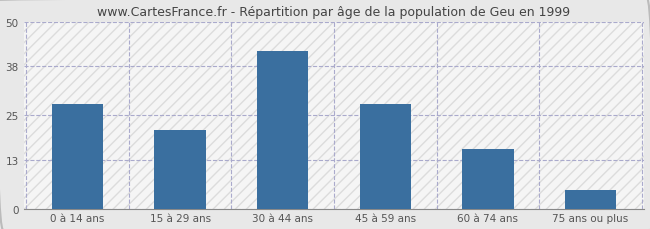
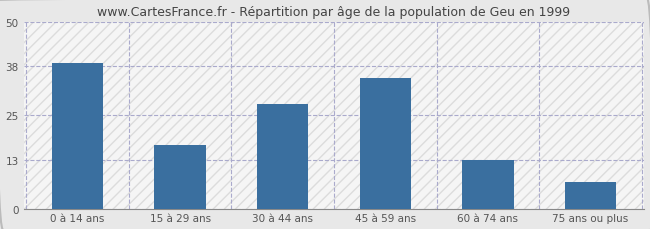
0 à 14 ans: 28 -> 39
15 à 29 ans: 21 -> 17
30 à 44 ans: 42 -> 28
45 à 59 ans: 28 -> 35
60 à 74 ans: 16 -> 13
75 ans ou plus: 5 -> 7
